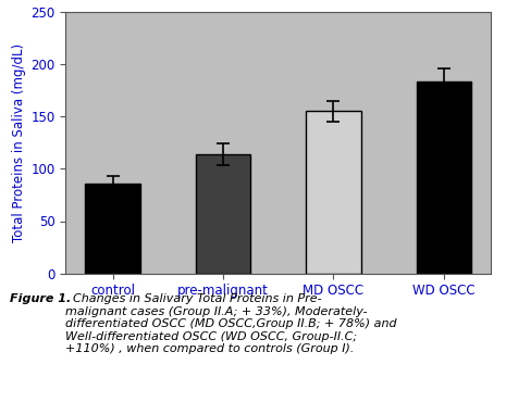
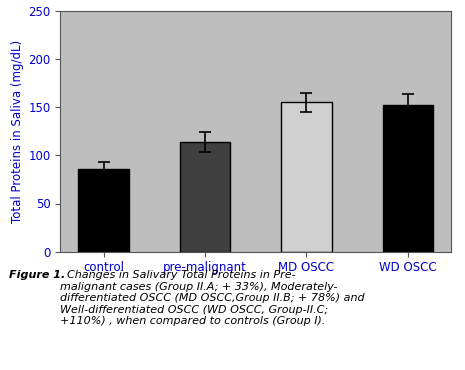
WD OSCC: 184 -> 152
